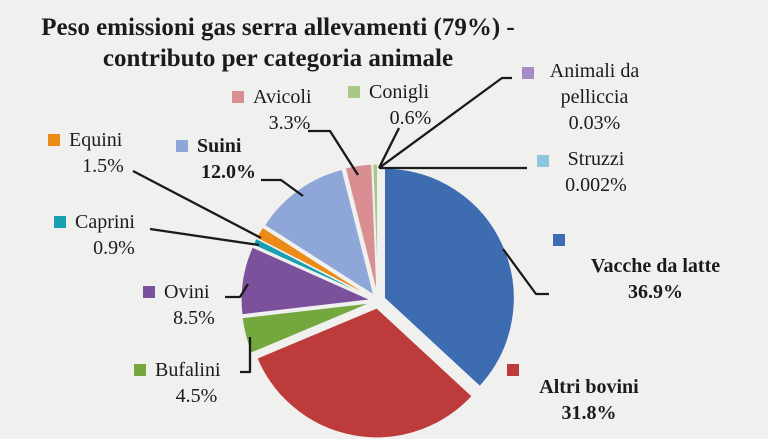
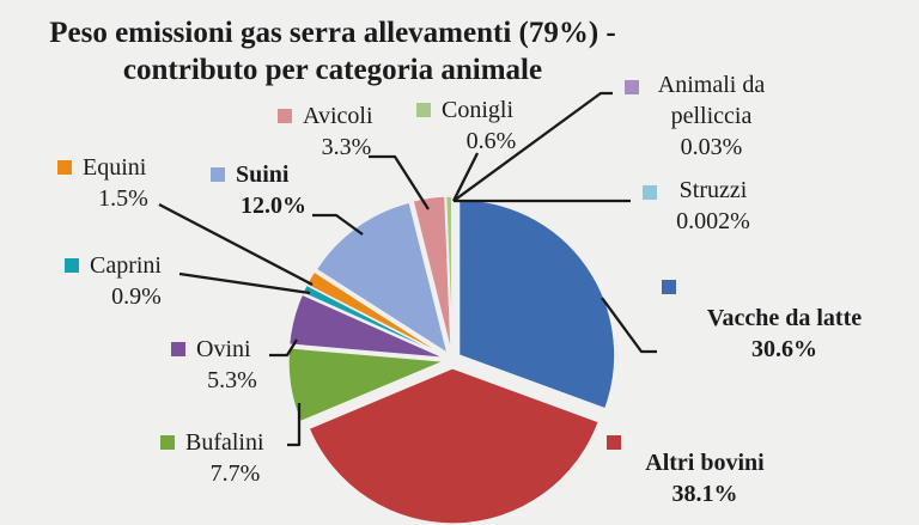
Vacche da latte: 36.9% -> 30.6%
Altri bovini: 31.8% -> 38.1%
Bufalini: 4.5% -> 7.7%
Ovini: 8.5% -> 5.3%
